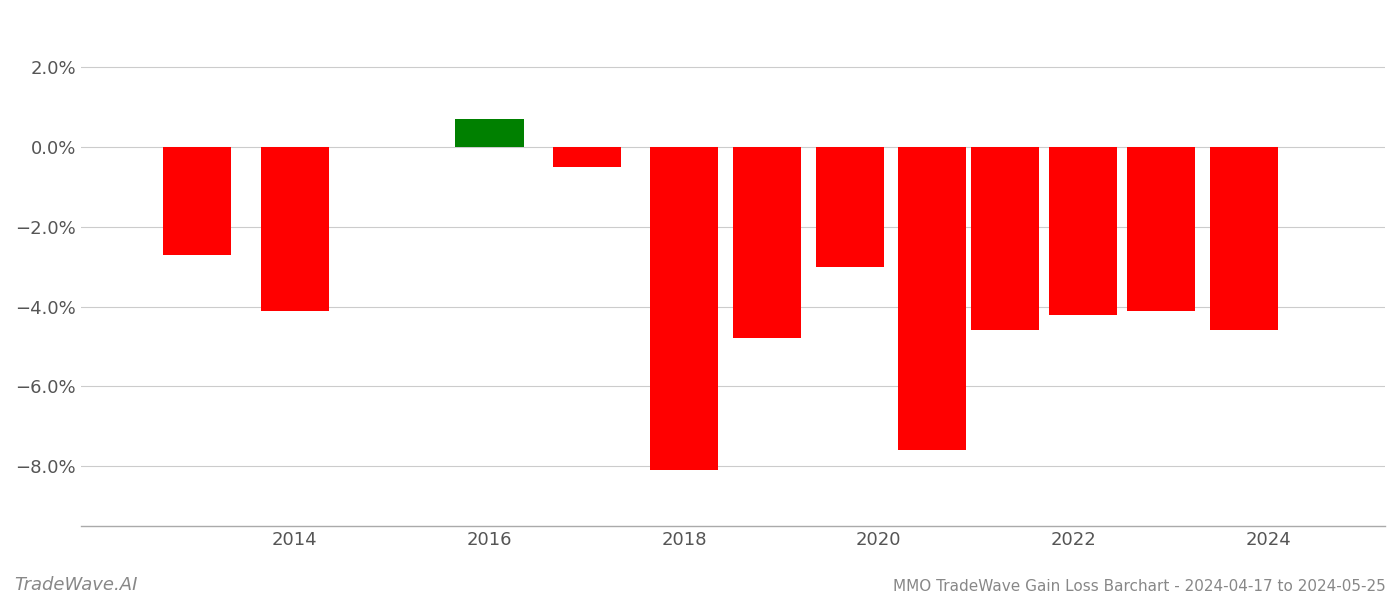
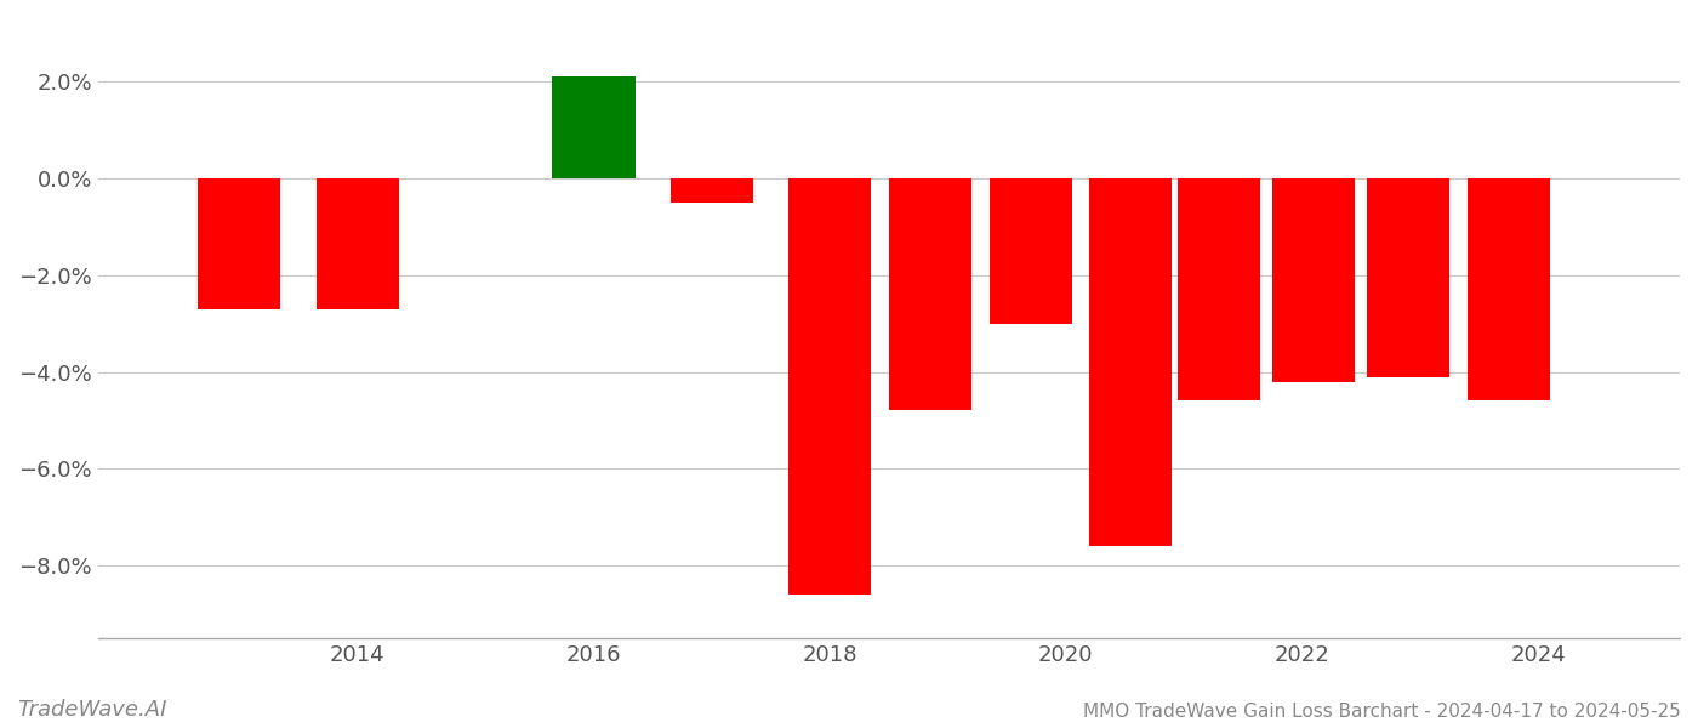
2014: -4.1% -> -2.7%
2016: 0.7% -> 2.1%
2018: -8.1% -> -8.6%
